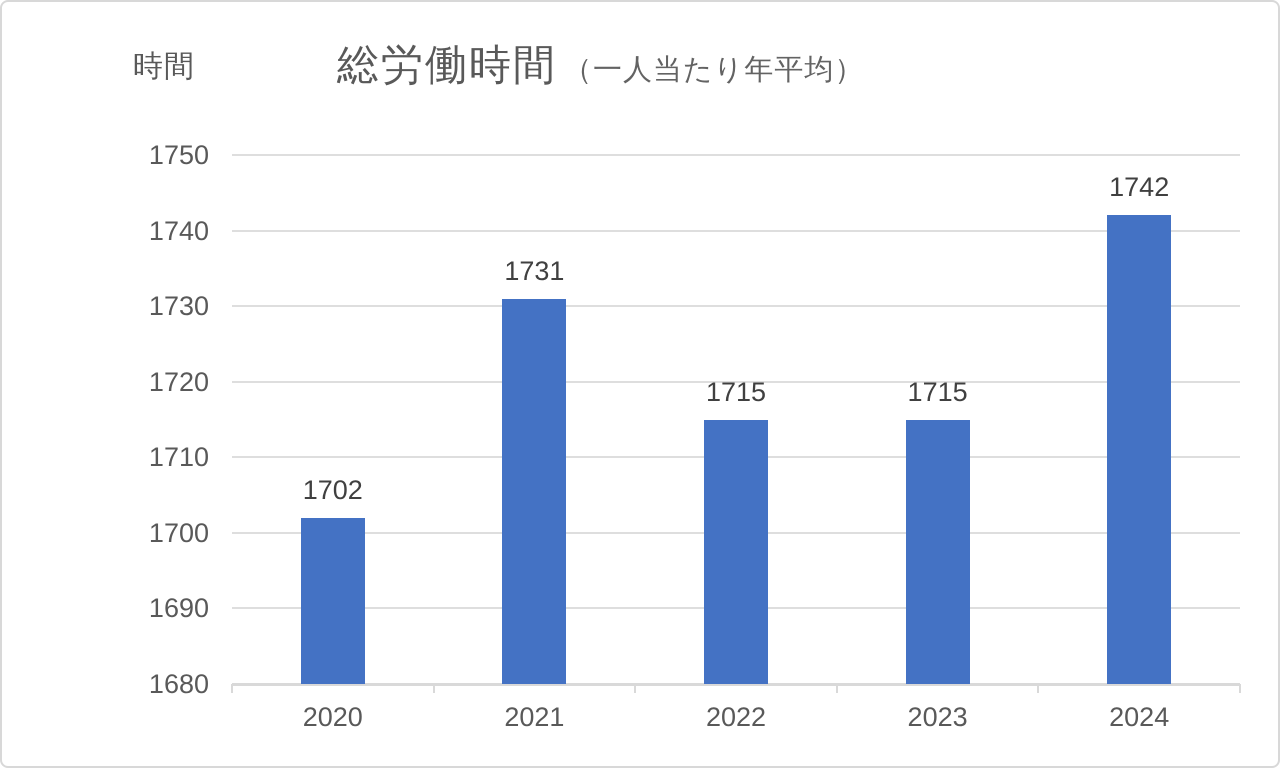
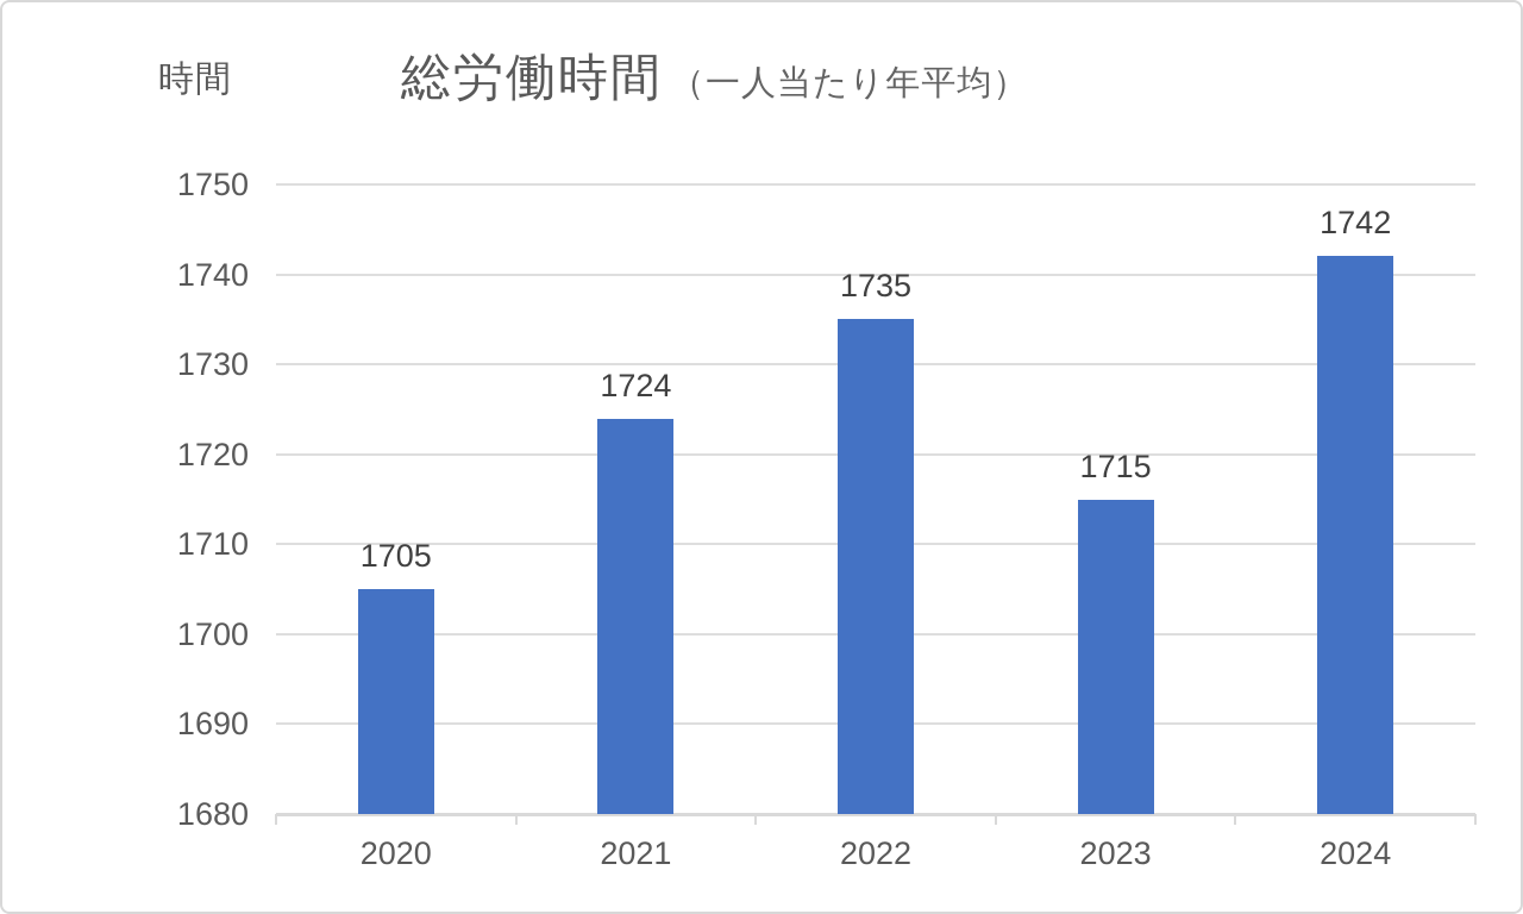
2020: 1702 -> 1705
2021: 1731 -> 1724
2022: 1715 -> 1735
